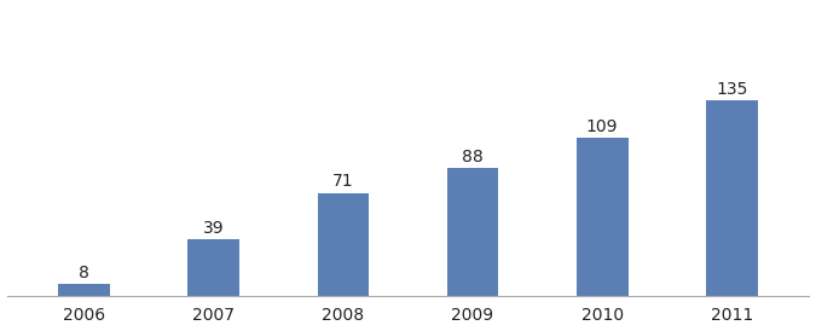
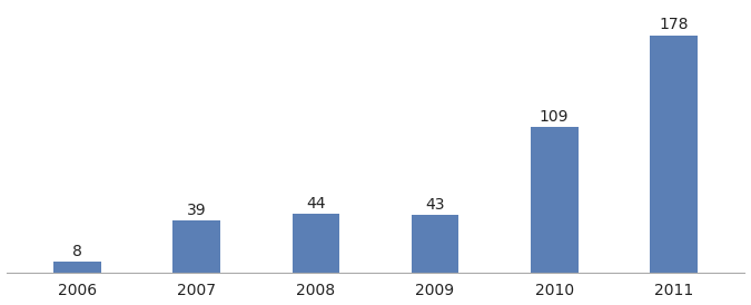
2008: 71 -> 44
2009: 88 -> 43
2011: 135 -> 178
